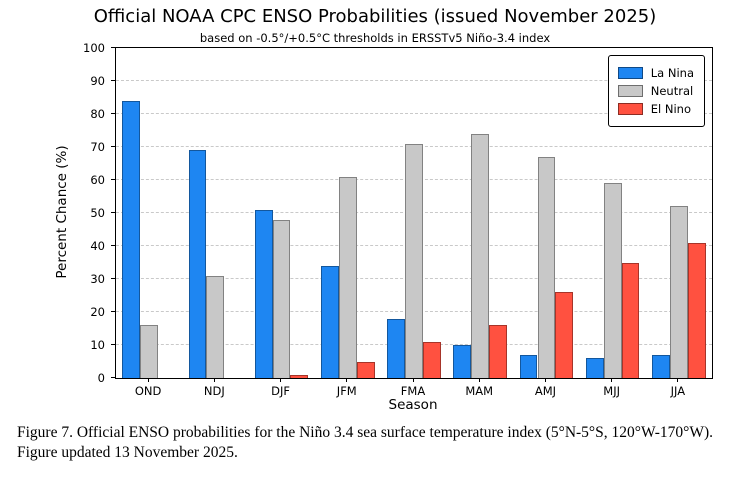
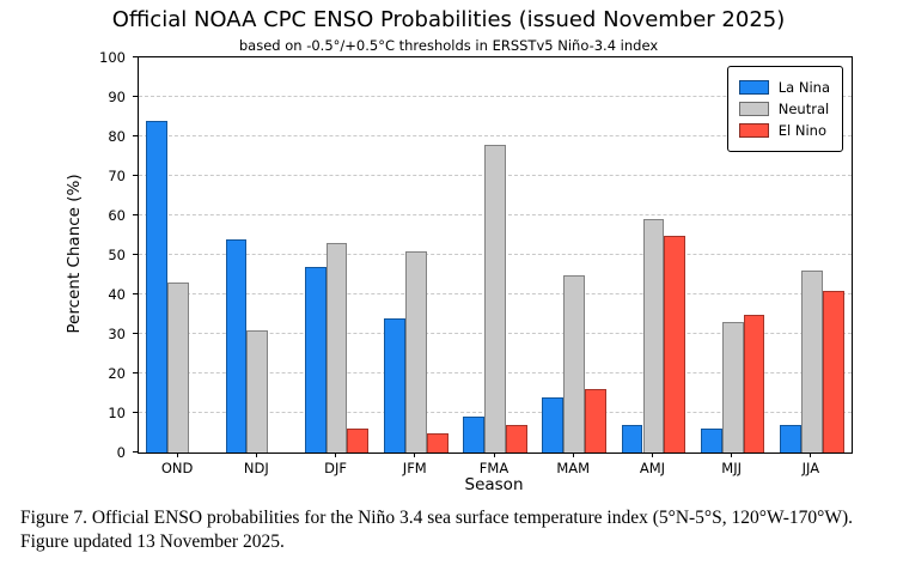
Neutral/OND: 16 -> 43
La Nina/NDJ: 69 -> 54
La Nina/DJF: 51 -> 47
Neutral/DJF: 48 -> 53
El Nino/DJF: 1 -> 6
Neutral/JFM: 61 -> 51
La Nina/FMA: 18 -> 9
Neutral/FMA: 71 -> 78
El Nino/FMA: 11 -> 7
La Nina/MAM: 10 -> 14
Neutral/MAM: 74 -> 45
Neutral/AMJ: 67 -> 59
El Nino/AMJ: 26 -> 55
Neutral/MJJ: 59 -> 33
Neutral/JJA: 52 -> 46
